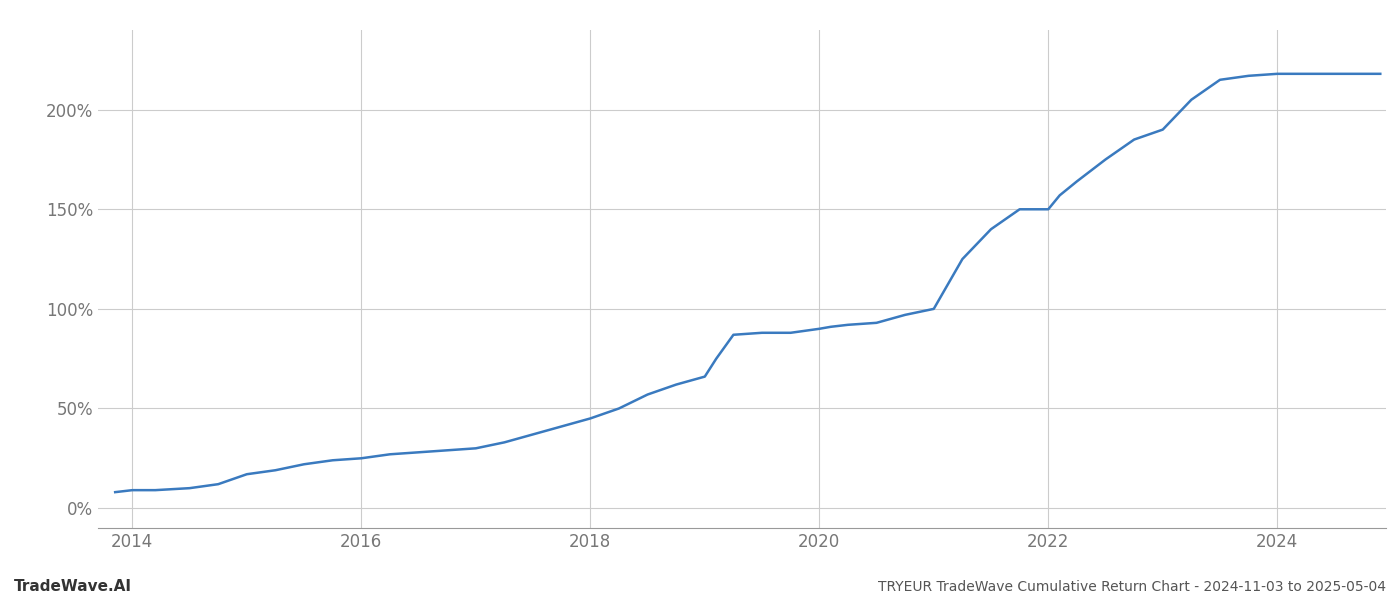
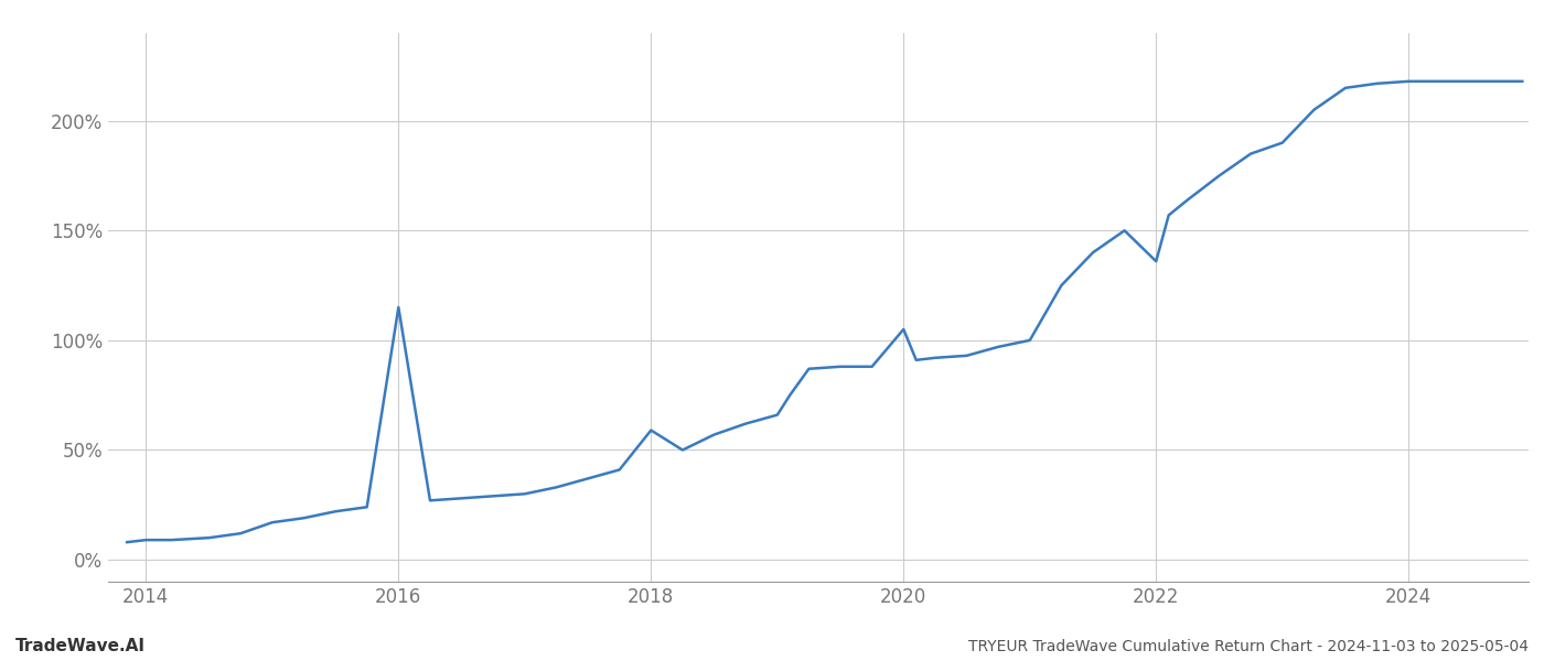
2016: 25% -> 115%
2018: 45% -> 59%
2020: 90% -> 105%
2022: 150% -> 136%
